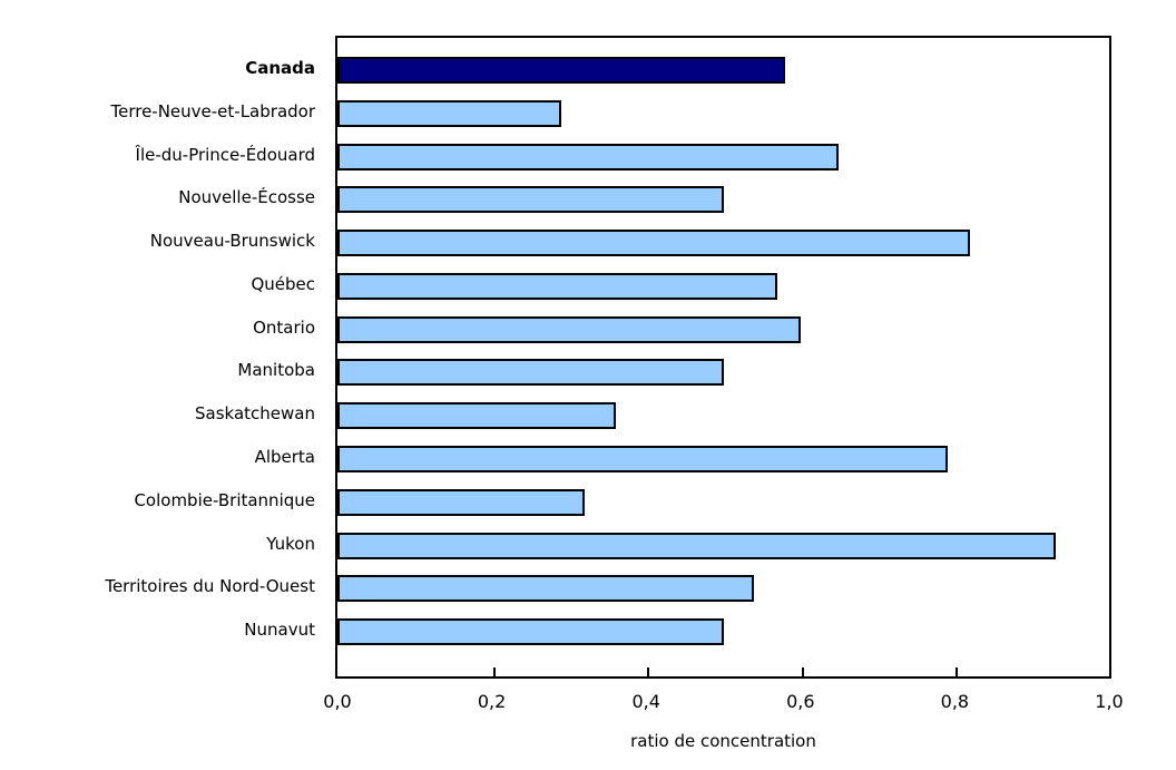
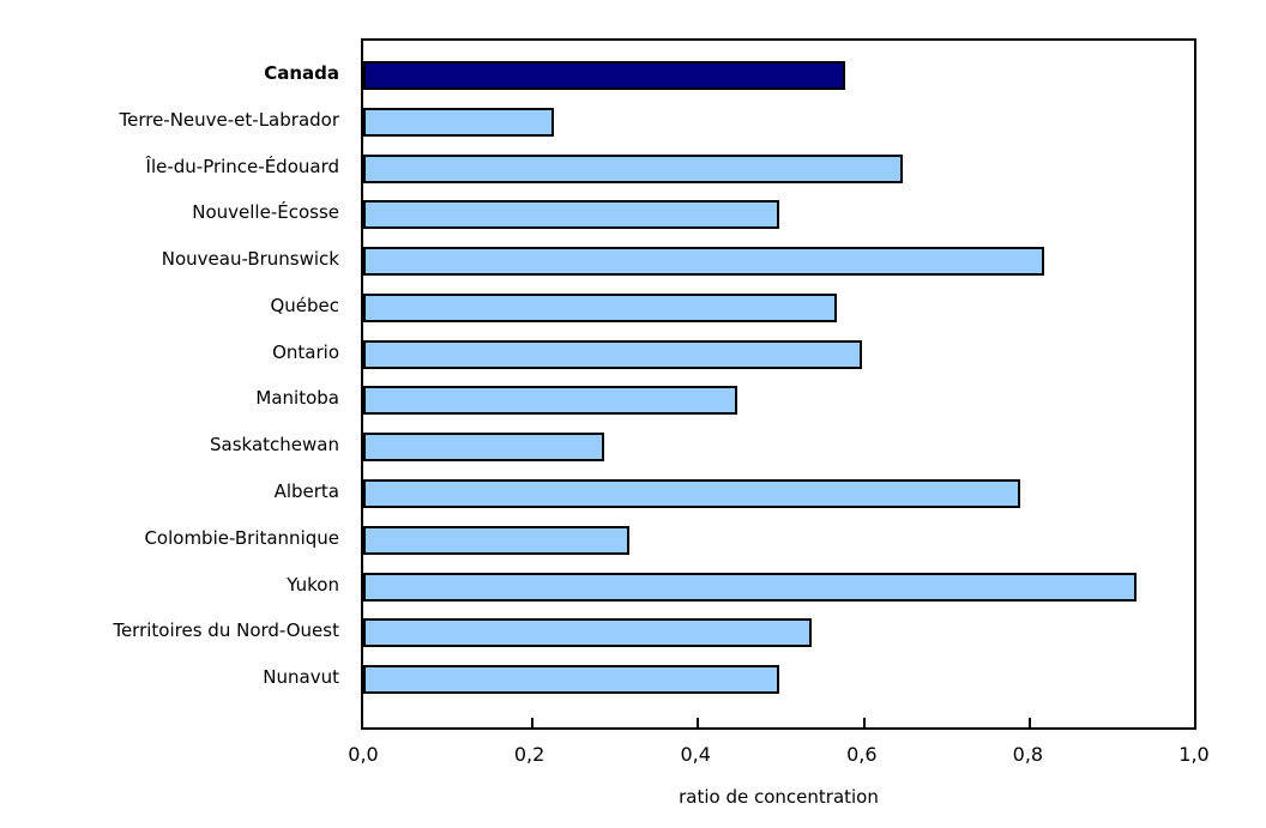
Terre-Neuve-et-Labrador: 0,29 -> 0,23
Manitoba: 0,50 -> 0,45
Saskatchewan: 0,36 -> 0,29
